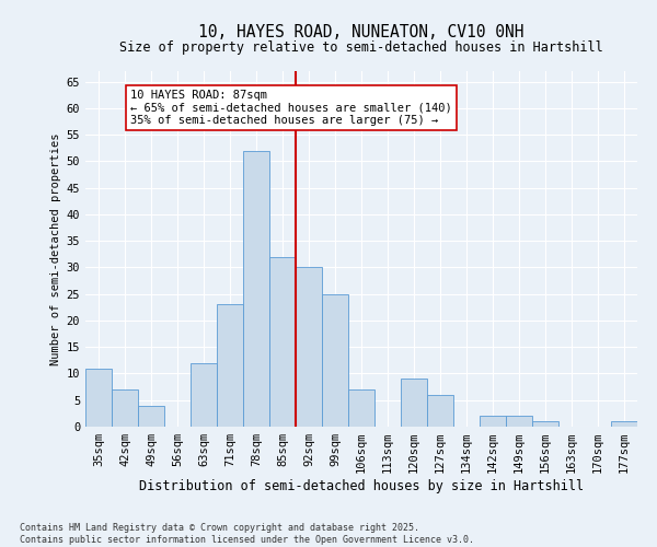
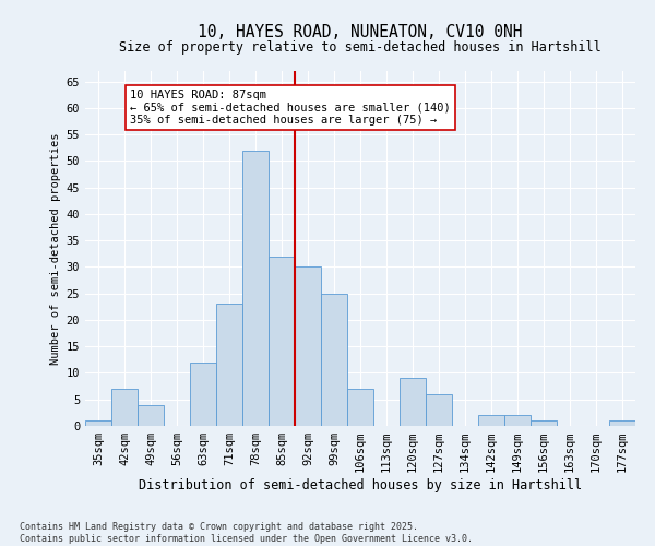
35sqm: 11 -> 1
